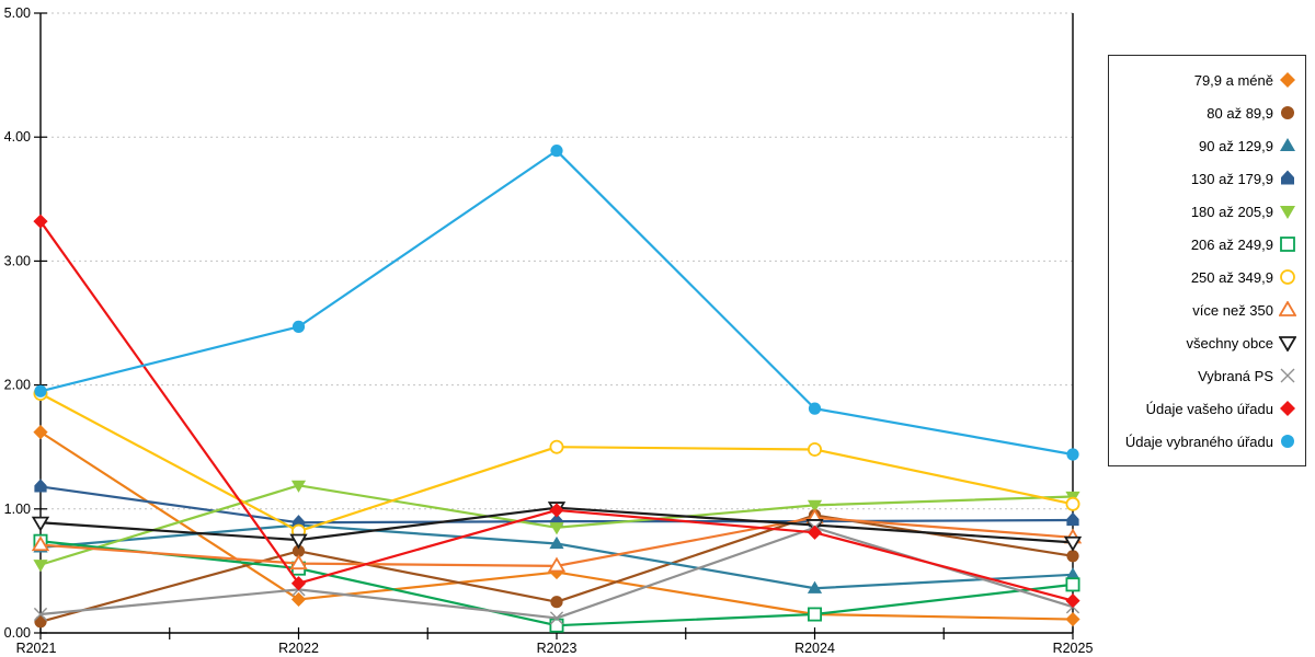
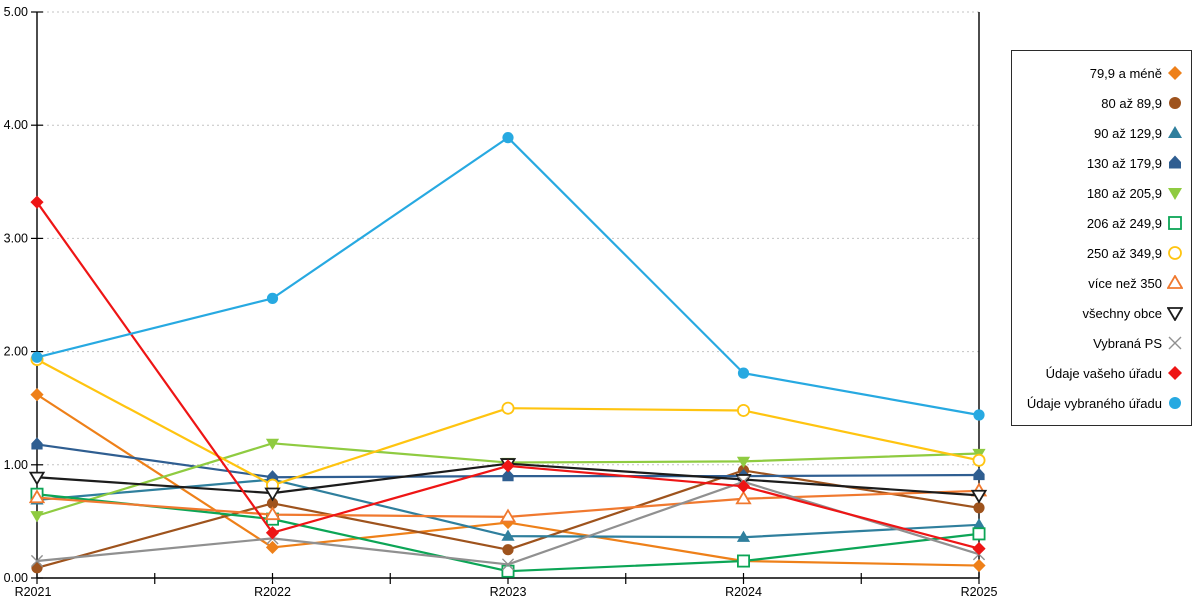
90 až 129,9/R2023: 0.72 -> 0.37
180 až 205,9/R2023: 0.85 -> 1.02
více než 350/R2024: 0.93 -> 0.70
